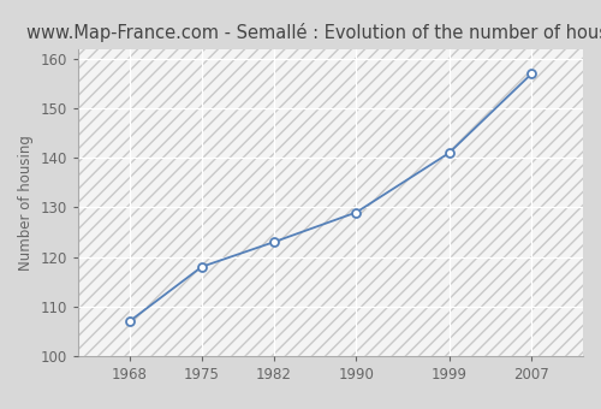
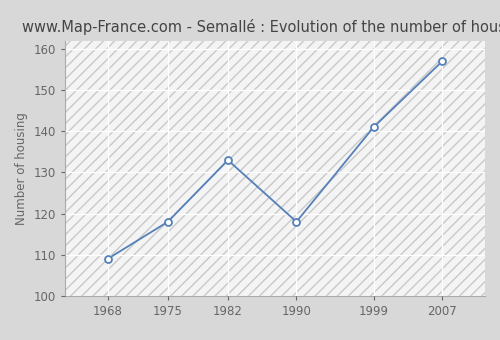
1968: 107 -> 109
1982: 123 -> 133
1990: 129 -> 118
